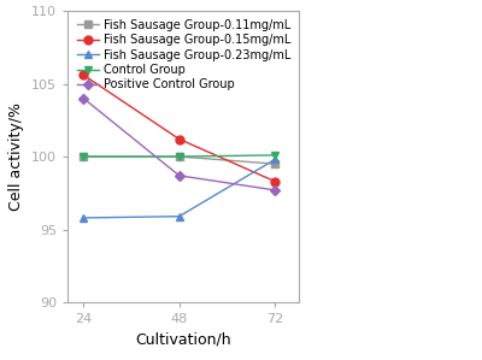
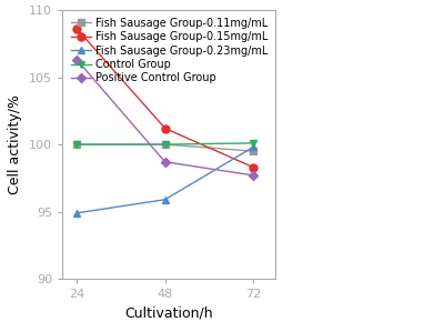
Fish Sausage Group-0.15mg/mL/24: 105.6 -> 108.6
Fish Sausage Group-0.23mg/mL/24: 95.8 -> 94.9
Positive Control Group/24: 104.0 -> 106.3
